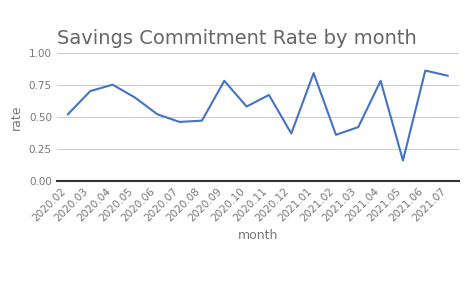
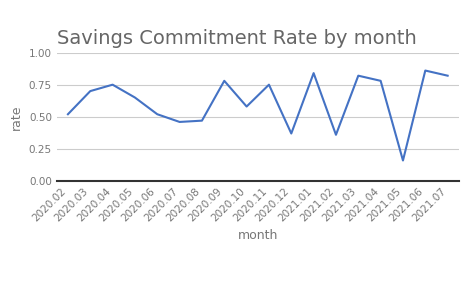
2020.11: 0.67 -> 0.75
2021.03: 0.42 -> 0.82
